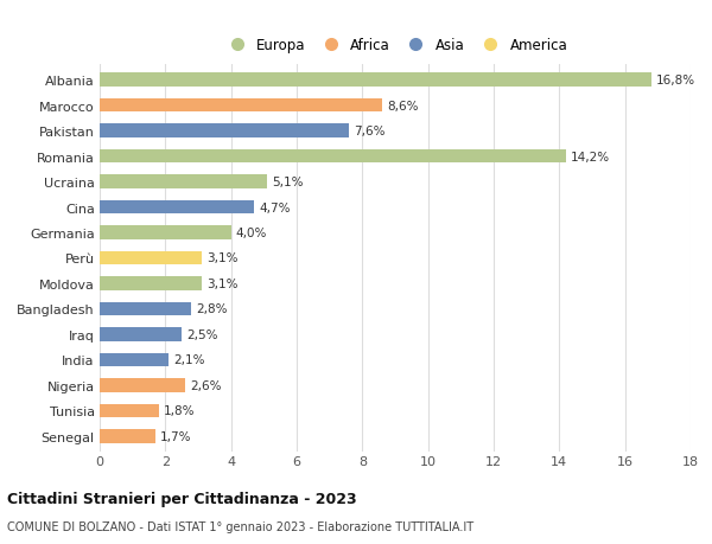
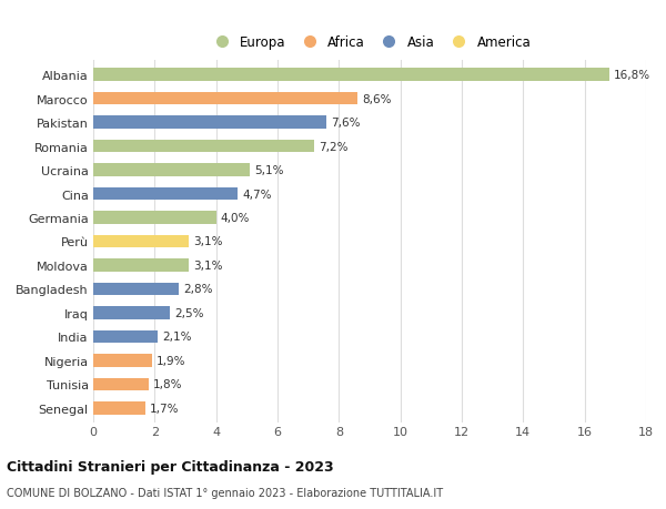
Romania: 14,2% -> 7,2%
Nigeria: 2,6% -> 1,9%
